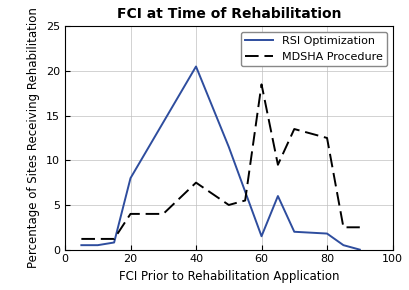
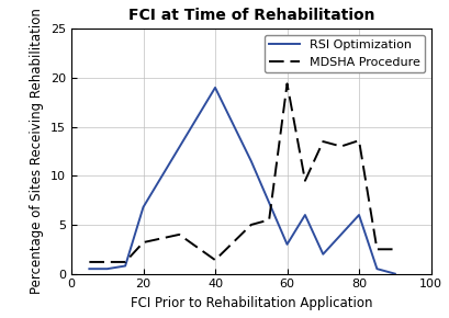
RSI Optimization/20: 8.0 -> 6.8
MDSHA Procedure/20: 4.0 -> 3.2
RSI Optimization/40: 20.5 -> 19.0
MDSHA Procedure/40: 7.5 -> 1.4
RSI Optimization/60: 1.5 -> 3.0
MDSHA Procedure/60: 18.5 -> 19.4
RSI Optimization/80: 1.8 -> 6.0
MDSHA Procedure/80: 12.5 -> 13.6
